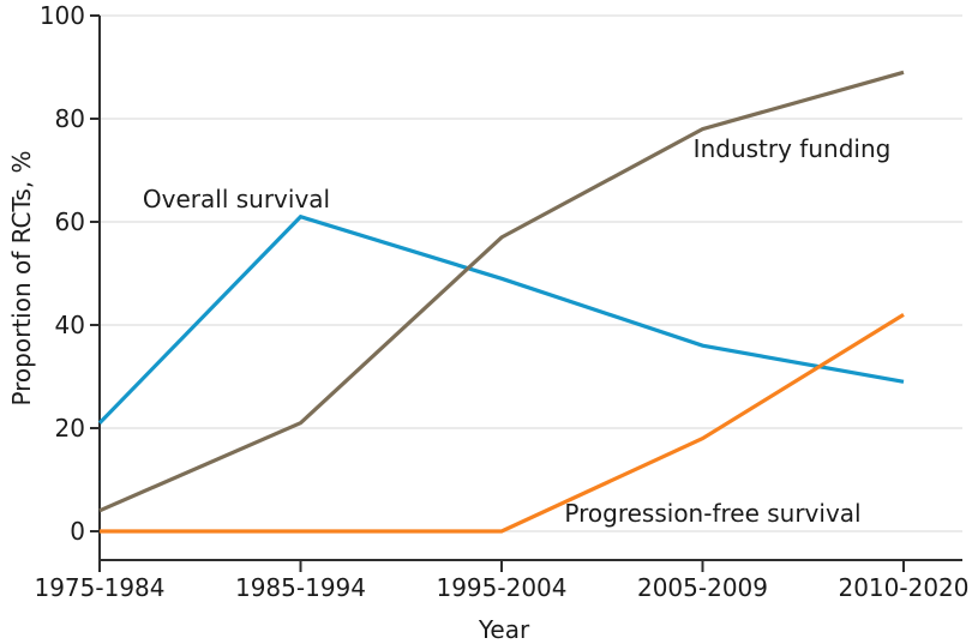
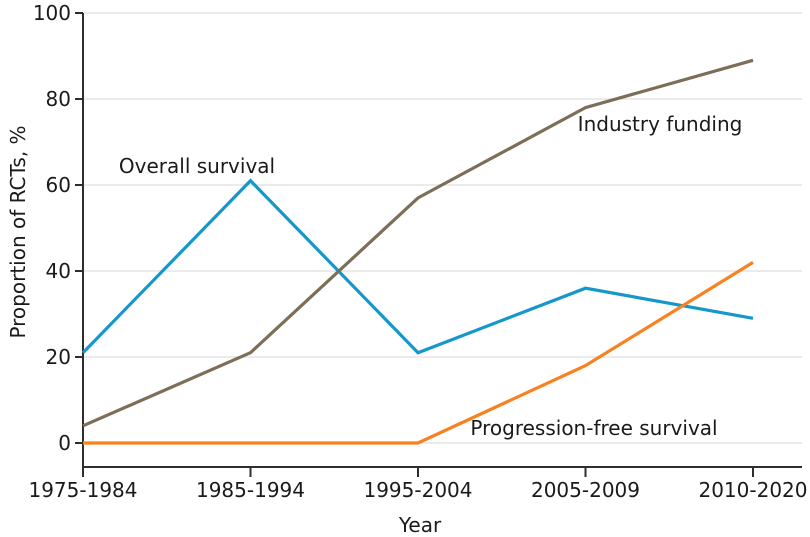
Overall survival/1995-2004: 49 -> 21
